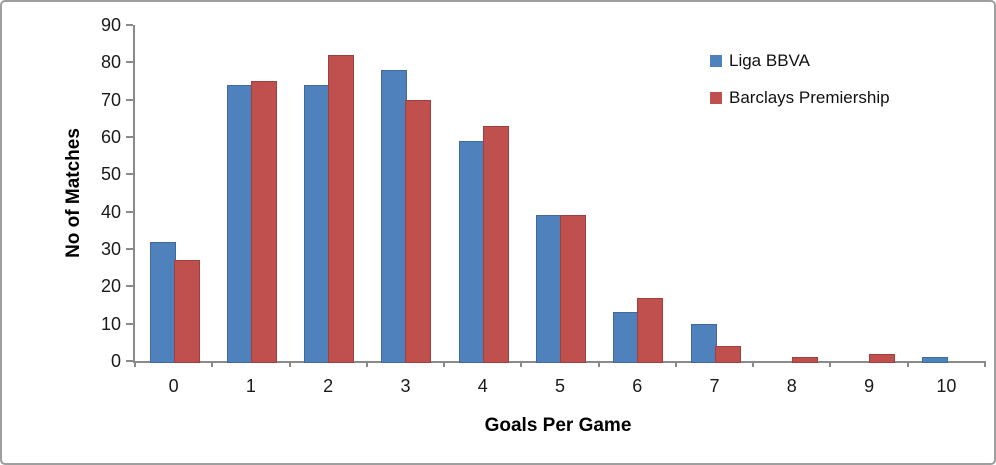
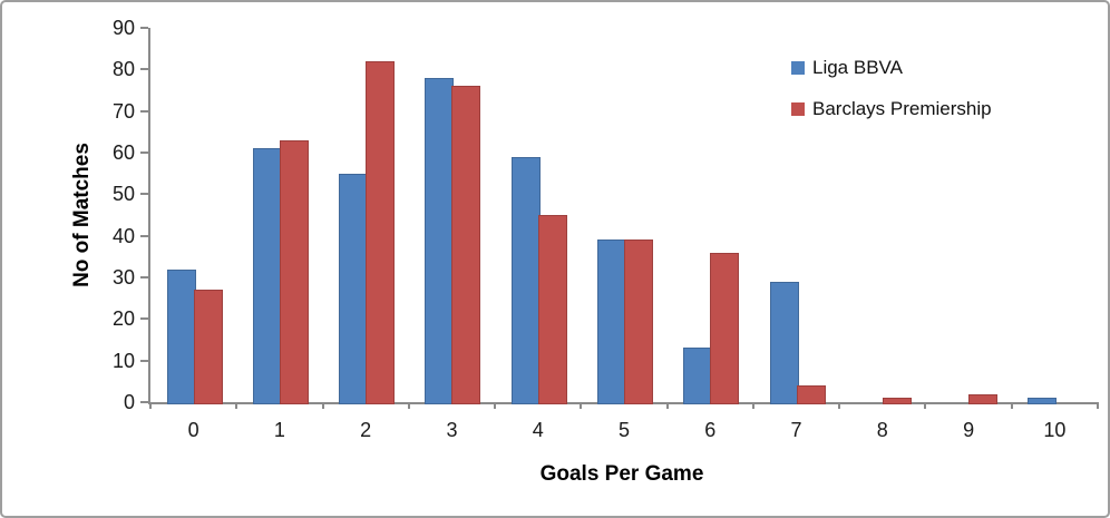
Liga BBVA/1: 74 -> 61
Barclays Premiership/1: 75 -> 63
Liga BBVA/2: 74 -> 55
Barclays Premiership/3: 70 -> 76
Barclays Premiership/4: 63 -> 45
Barclays Premiership/6: 17 -> 36
Liga BBVA/7: 10 -> 29
